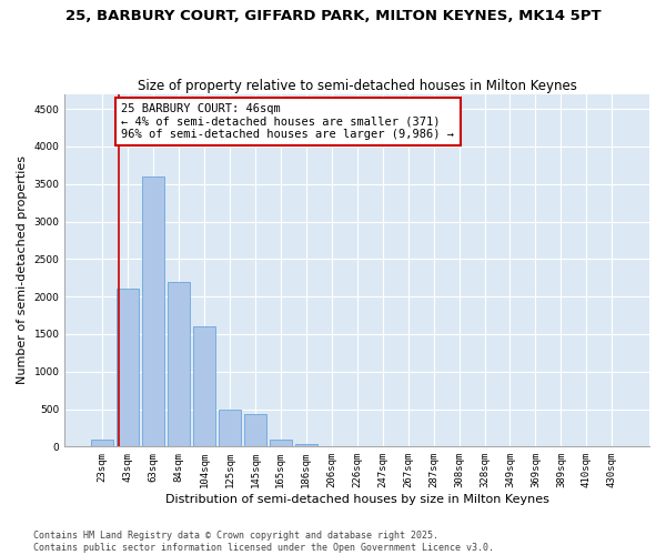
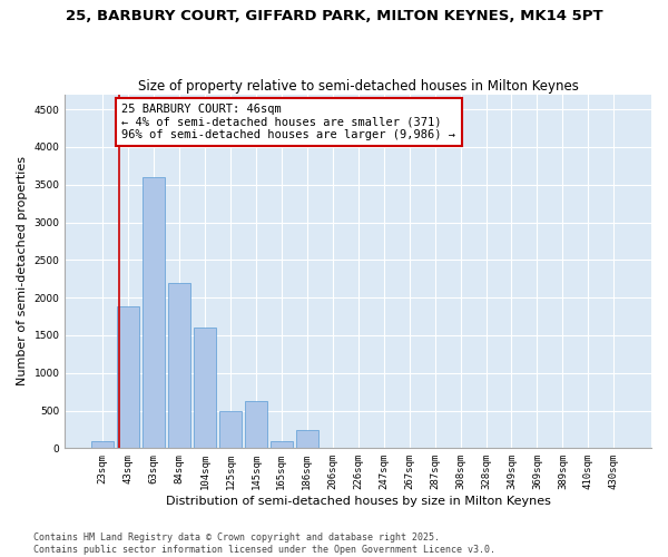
43sqm: 2100 -> 1880
145sqm: 430 -> 620
186sqm: 30 -> 240
